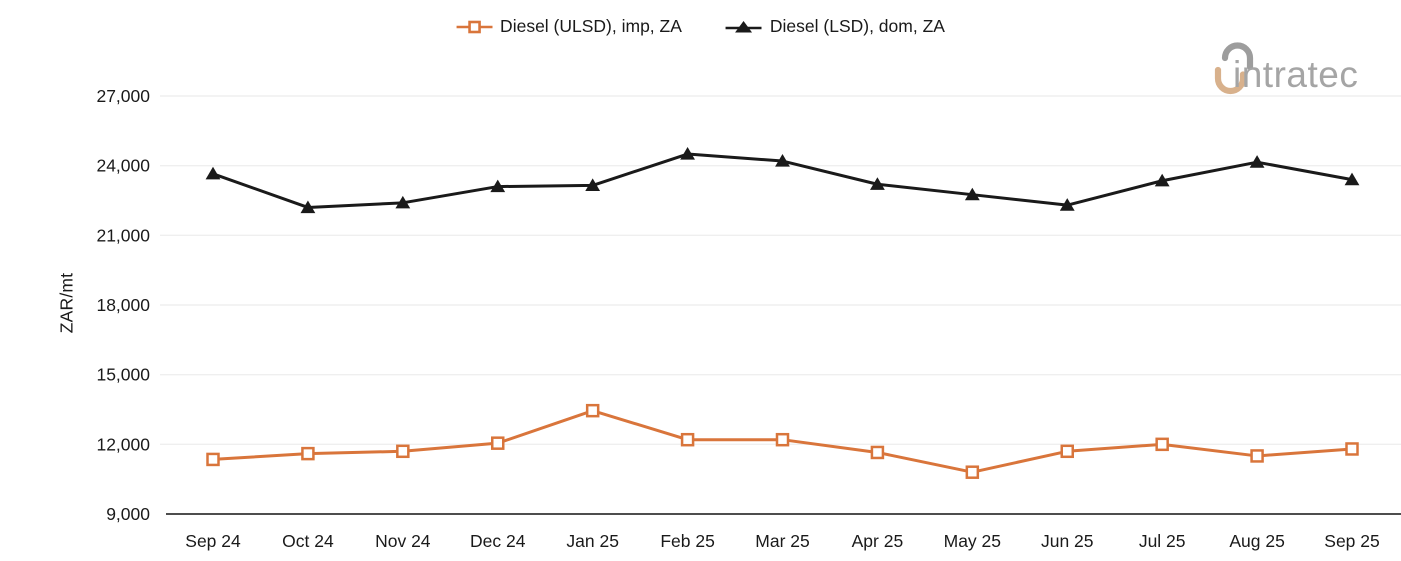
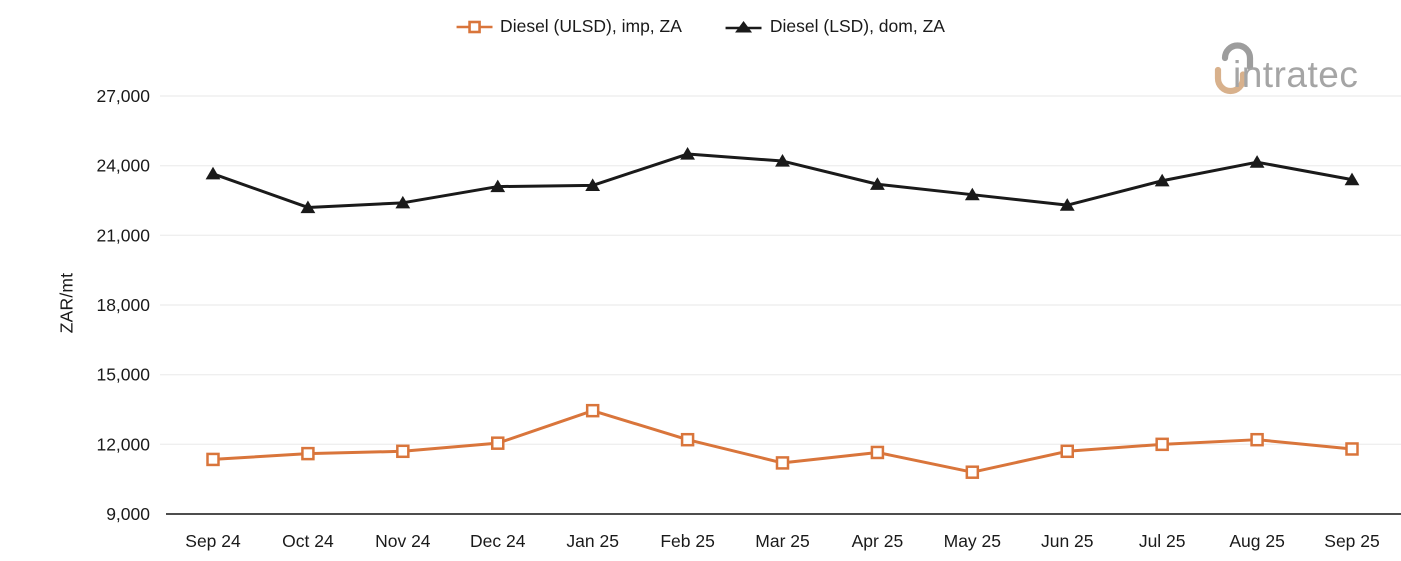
Diesel (ULSD), imp, ZA/Mar 25: 12200 -> 11200
Diesel (ULSD), imp, ZA/Aug 25: 11500 -> 12200
